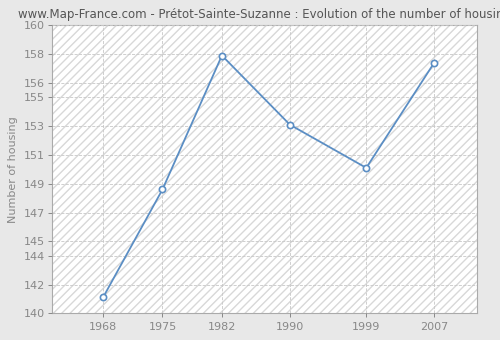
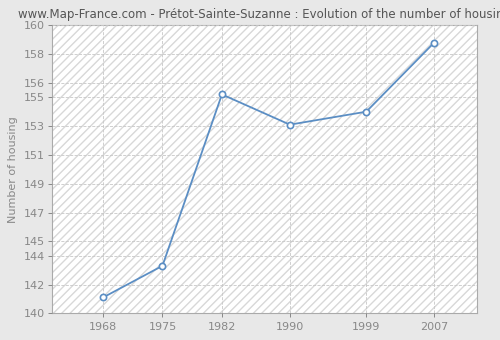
1975: 148.6 -> 143.3
1982: 157.9 -> 155.2
1999: 150.1 -> 154.0
2007: 157.4 -> 158.8
